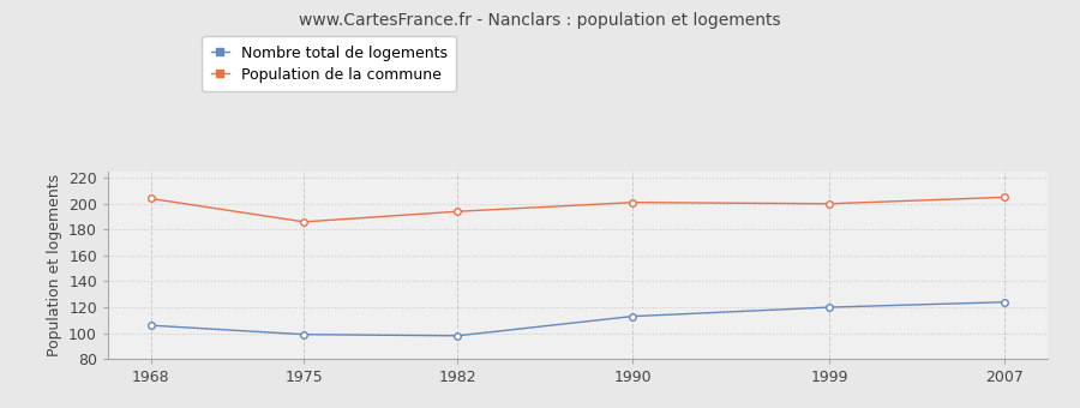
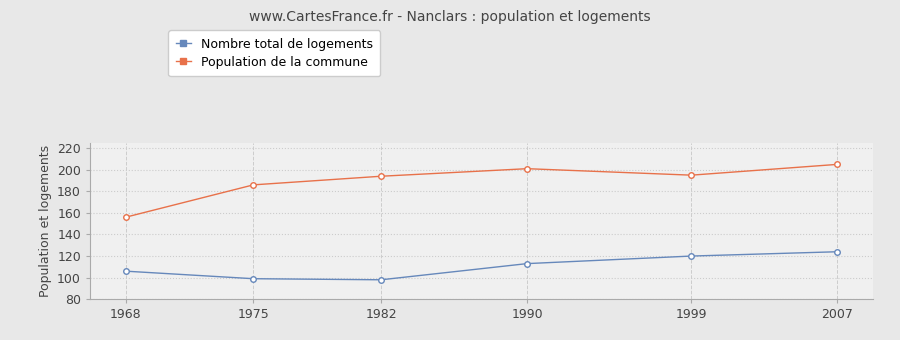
Population de la commune/1968: 204 -> 156
Population de la commune/1999: 200 -> 195
